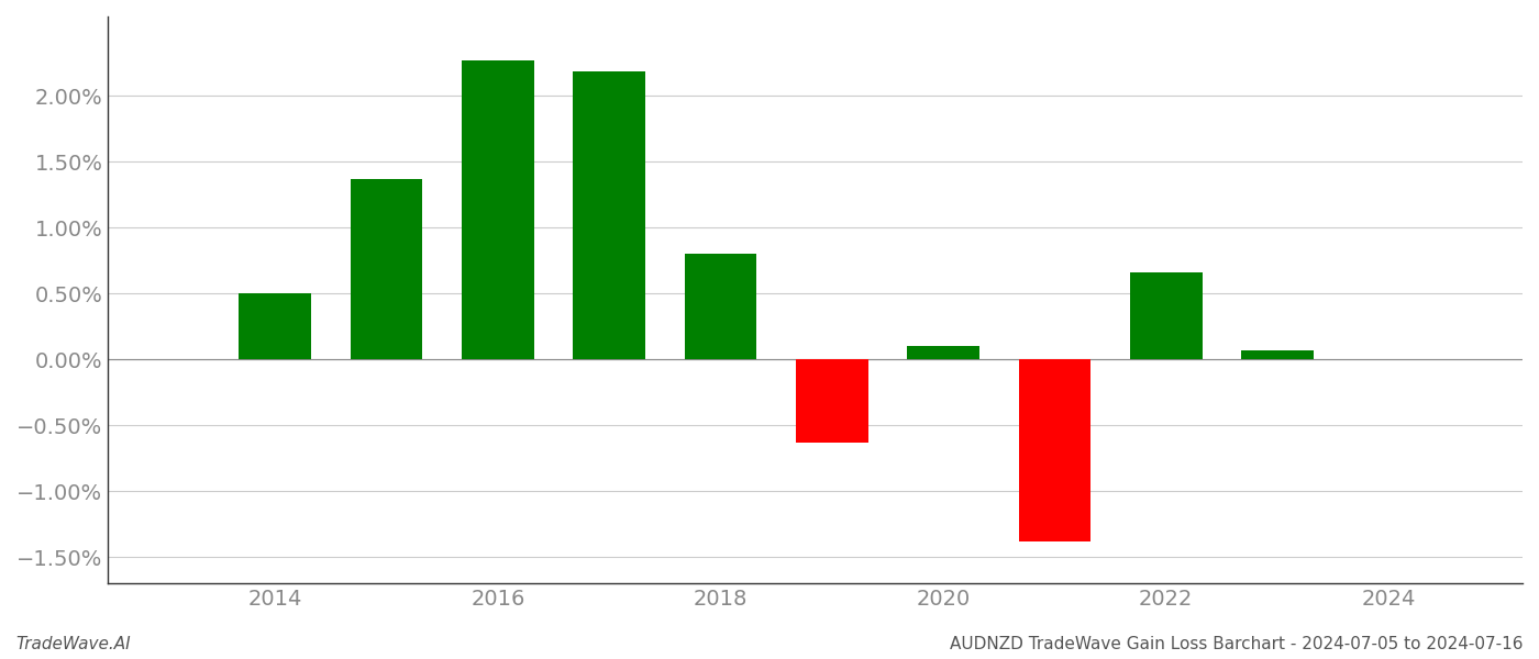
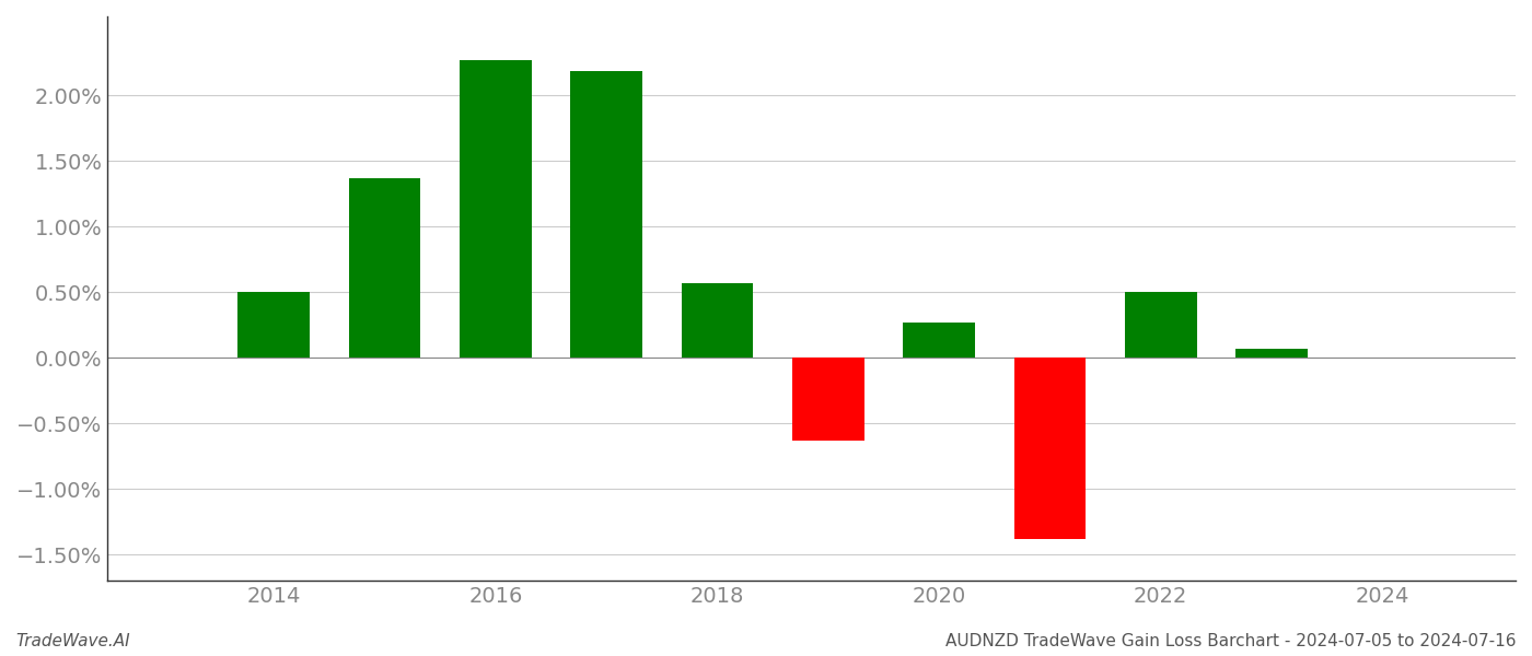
2018: 0.80% -> 0.57%
2020: 0.10% -> 0.27%
2022: 0.66% -> 0.50%
